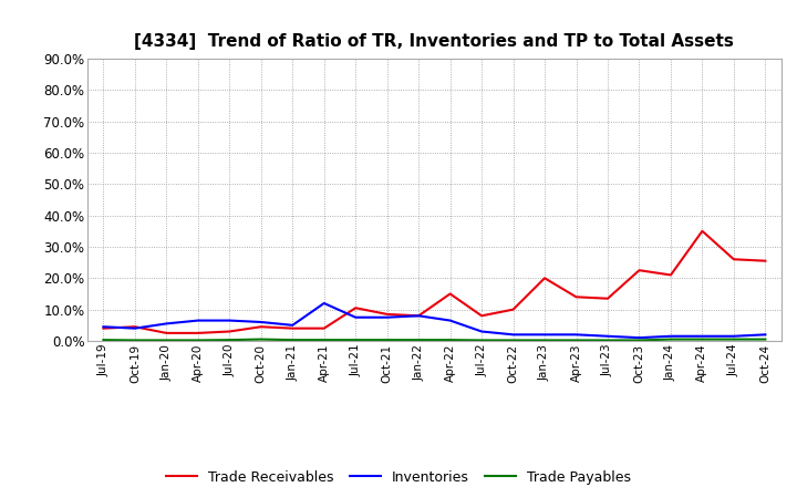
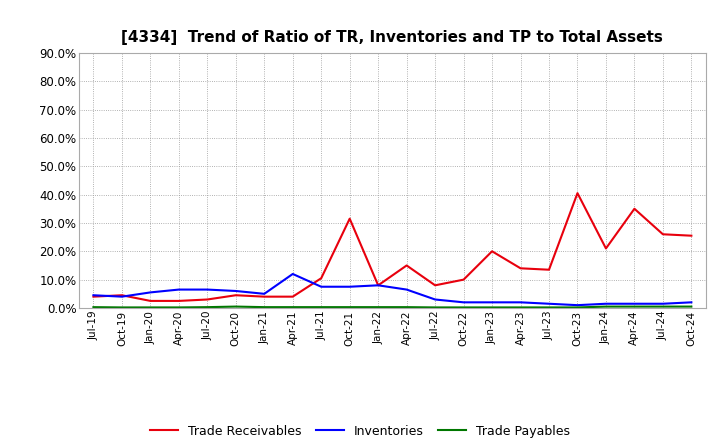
Trade Receivables/Oct-21: 8.5% -> 31.5%
Trade Receivables/Oct-23: 22.5% -> 40.5%
